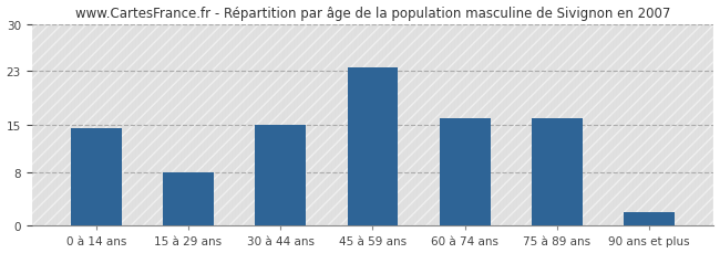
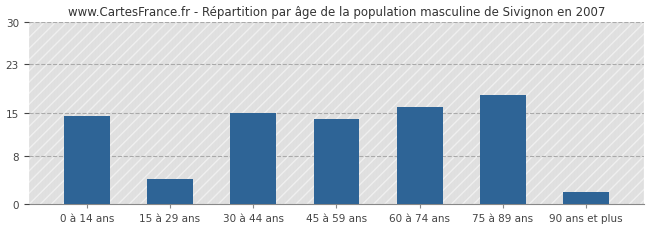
15 à 29 ans: 8.0 -> 4.2
45 à 59 ans: 23.5 -> 14.0
75 à 89 ans: 16.0 -> 18.0
